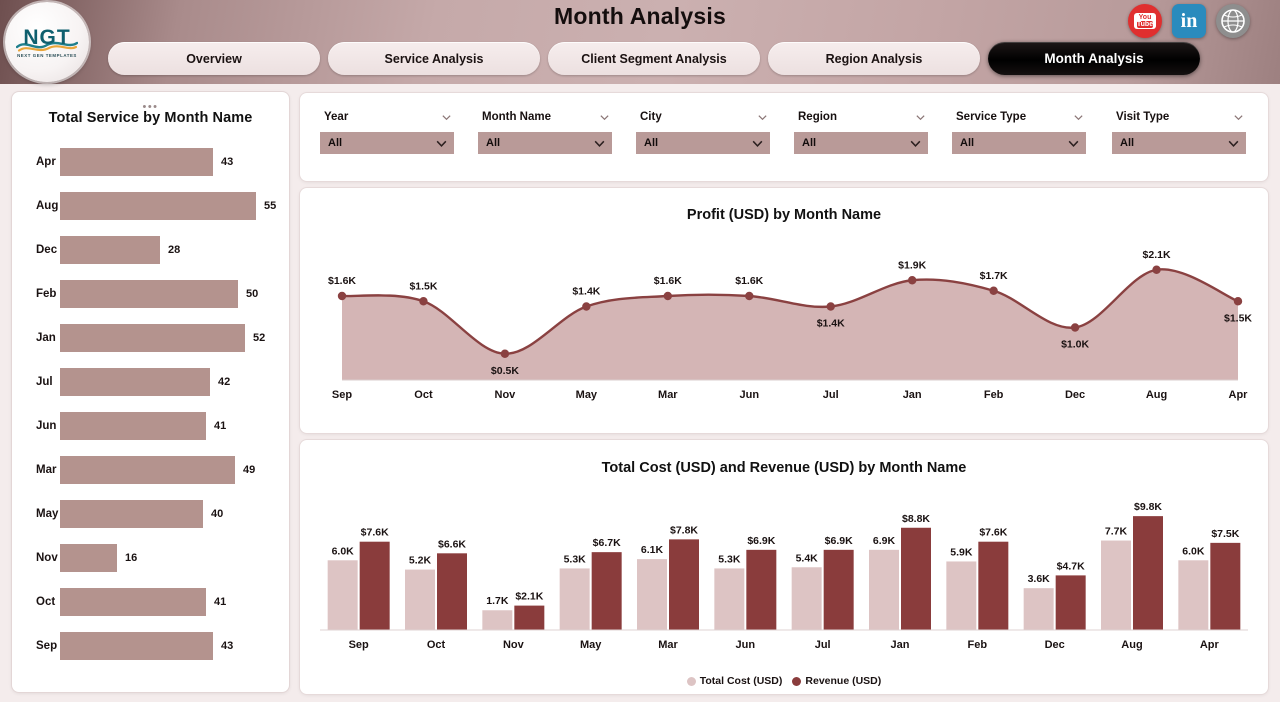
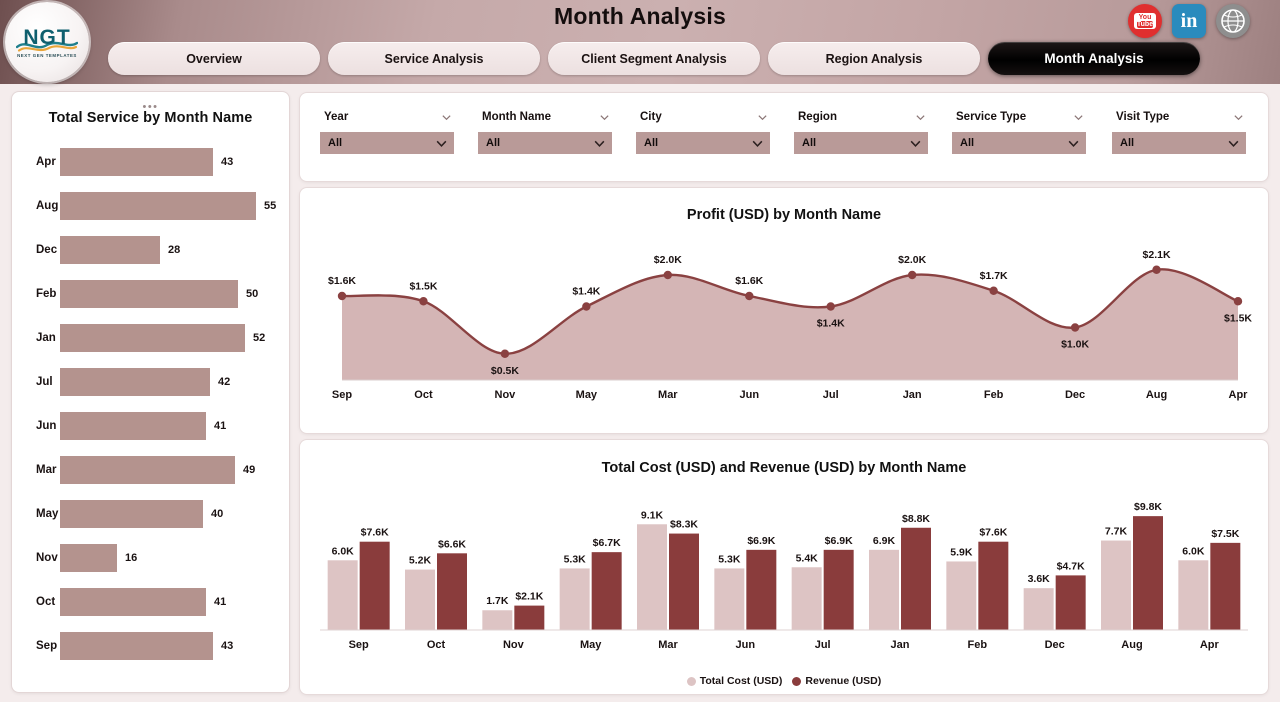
Profit (USD) by Month Name/Mar: $1.6K -> $2.0K
Profit (USD) by Month Name/Jan: $1.9K -> $2.0K
Total Cost (USD) and Revenue (USD) by Month Name/Total Cost (USD)/Mar: 6.1K -> 9.1K
Total Cost (USD) and Revenue (USD) by Month Name/Revenue (USD)/Mar: $7.8K -> $8.3K
